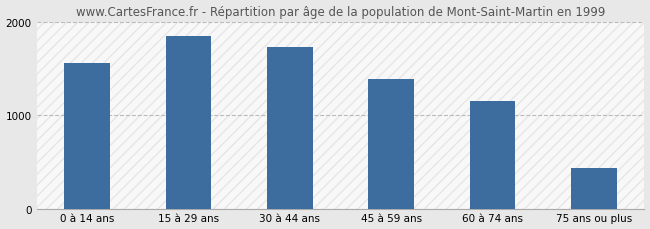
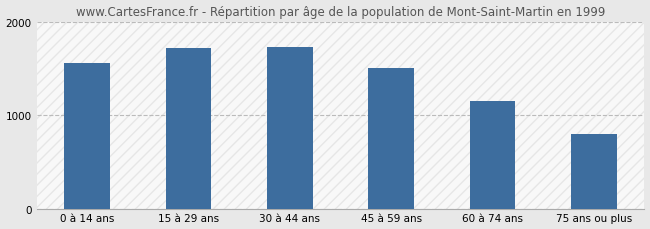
15 à 29 ans: 1840 -> 1720
45 à 59 ans: 1380 -> 1500
75 ans ou plus: 430 -> 800
